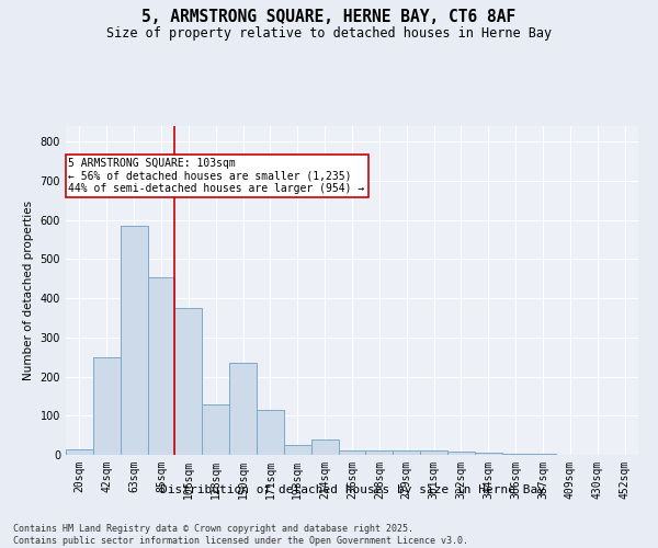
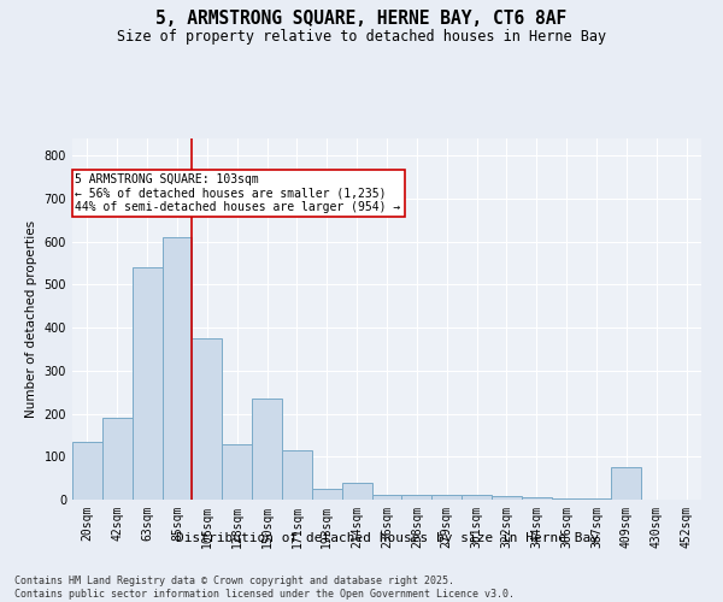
20sqm: 15 -> 135
42sqm: 248 -> 190
63sqm: 585 -> 540
85sqm: 455 -> 610
409sqm: 1 -> 75
